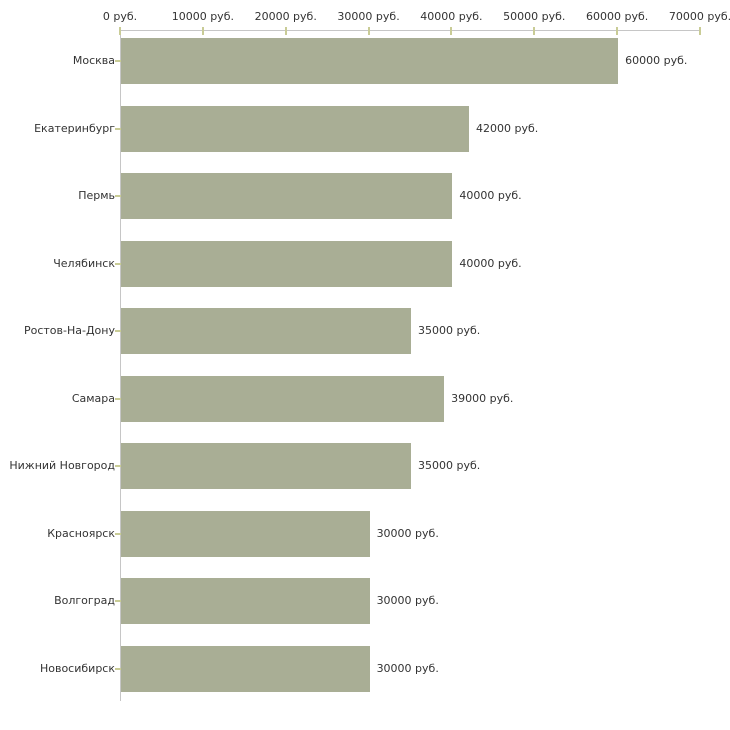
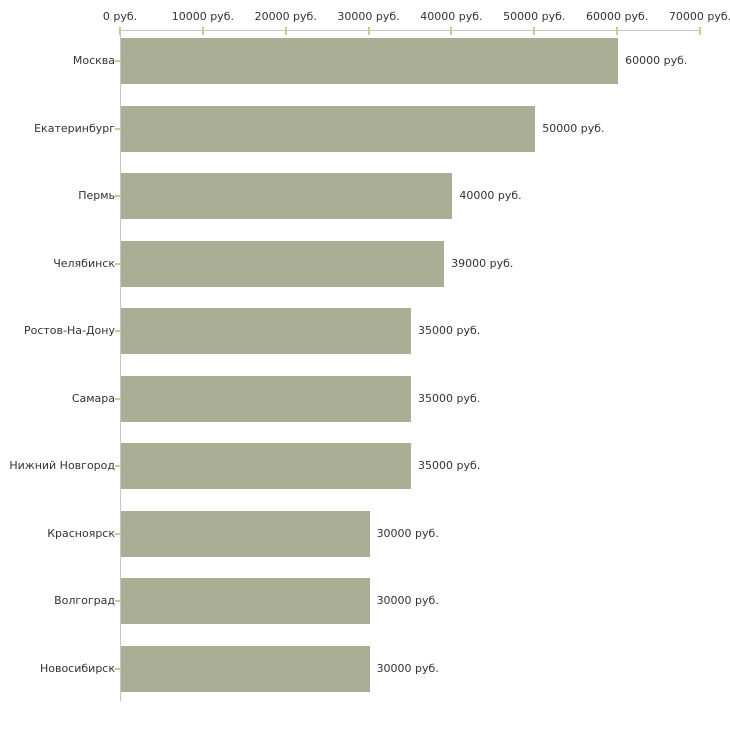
Екатеринбург: 42000 -> 50000
Челябинск: 40000 -> 39000
Самара: 39000 -> 35000
